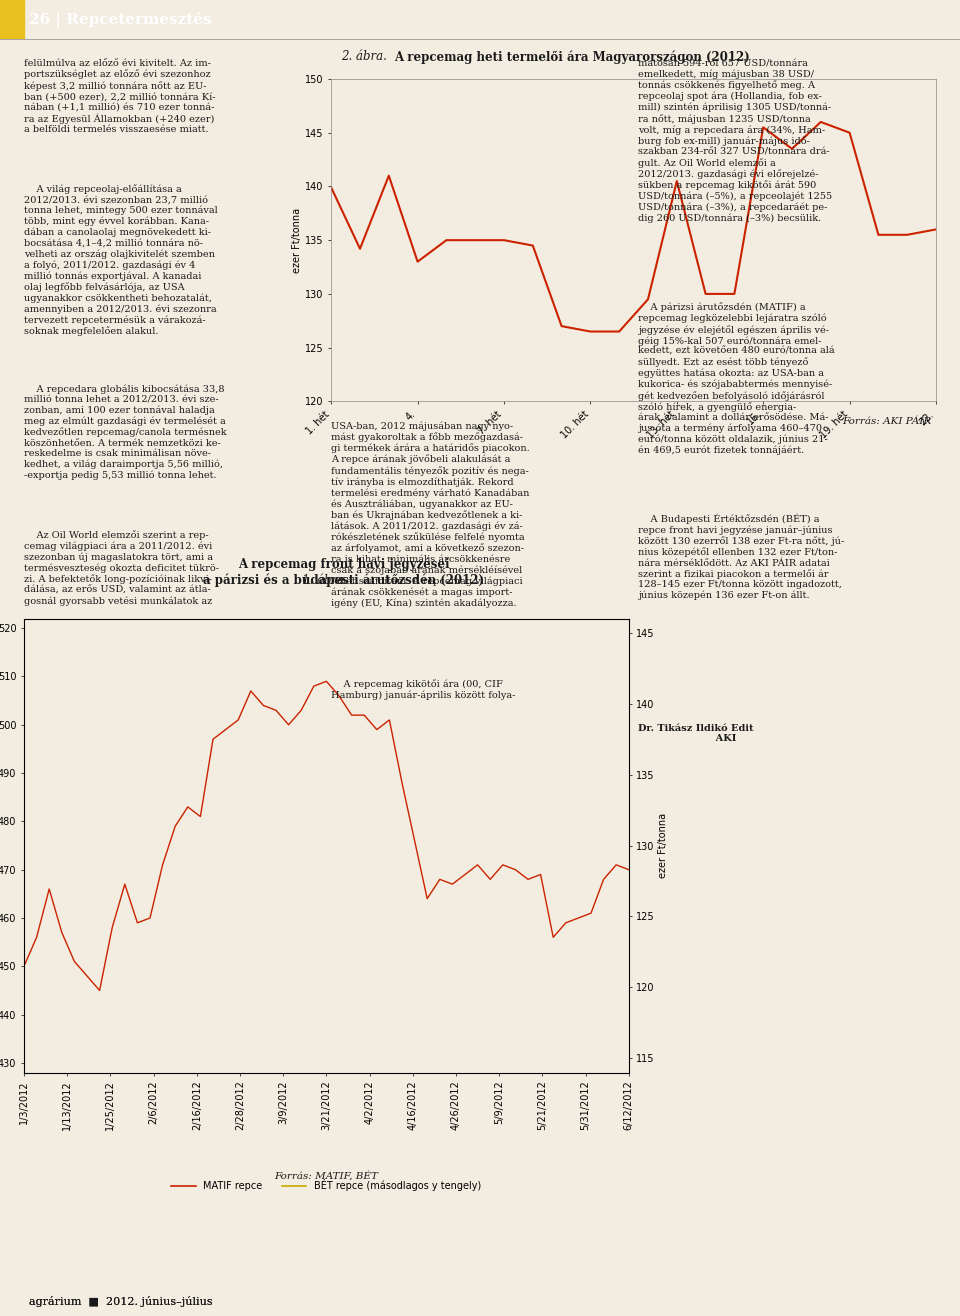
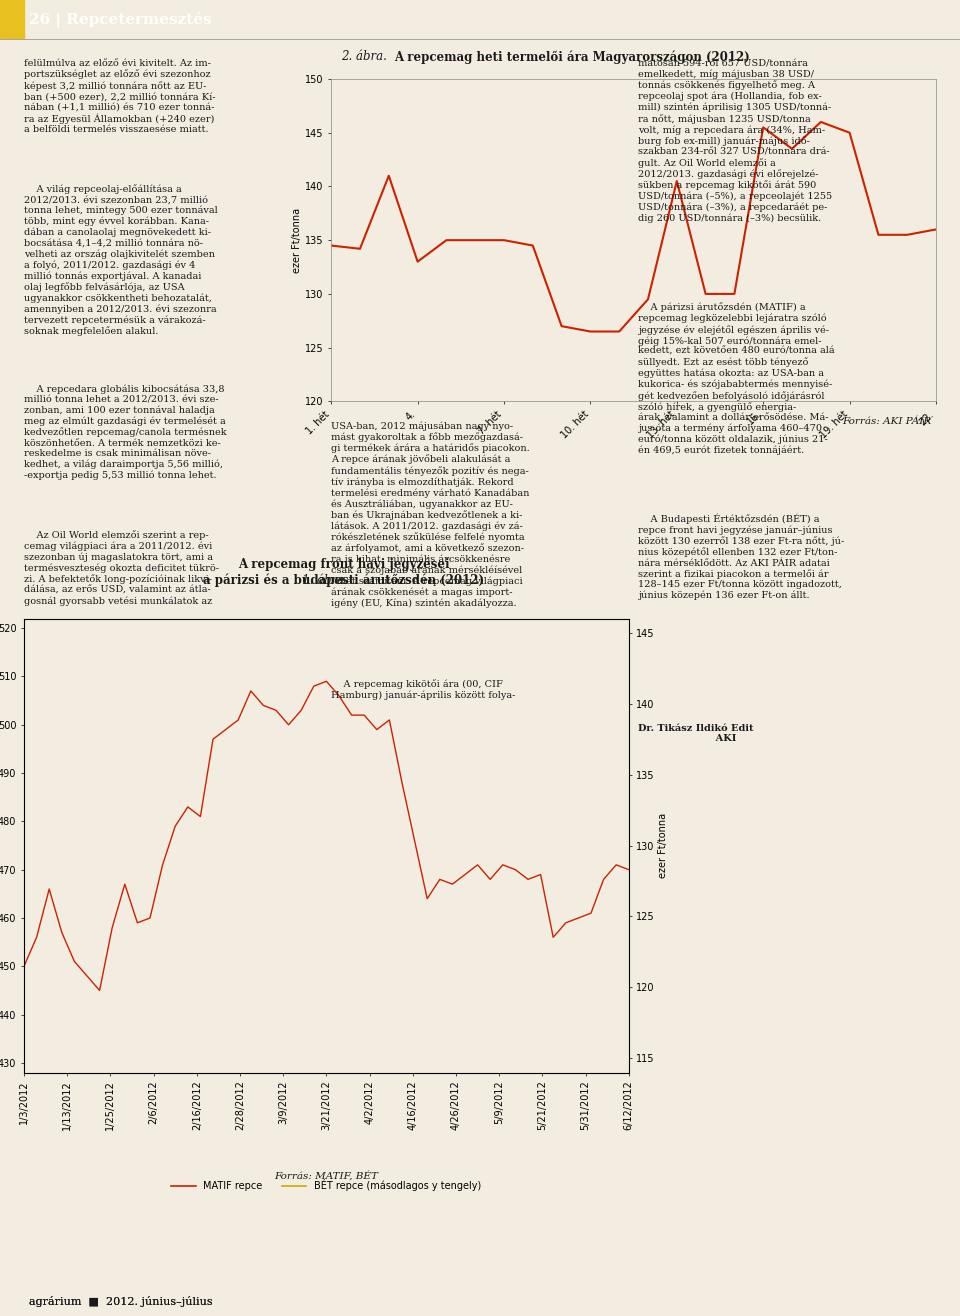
1. hét: 139.9 -> 134.5
